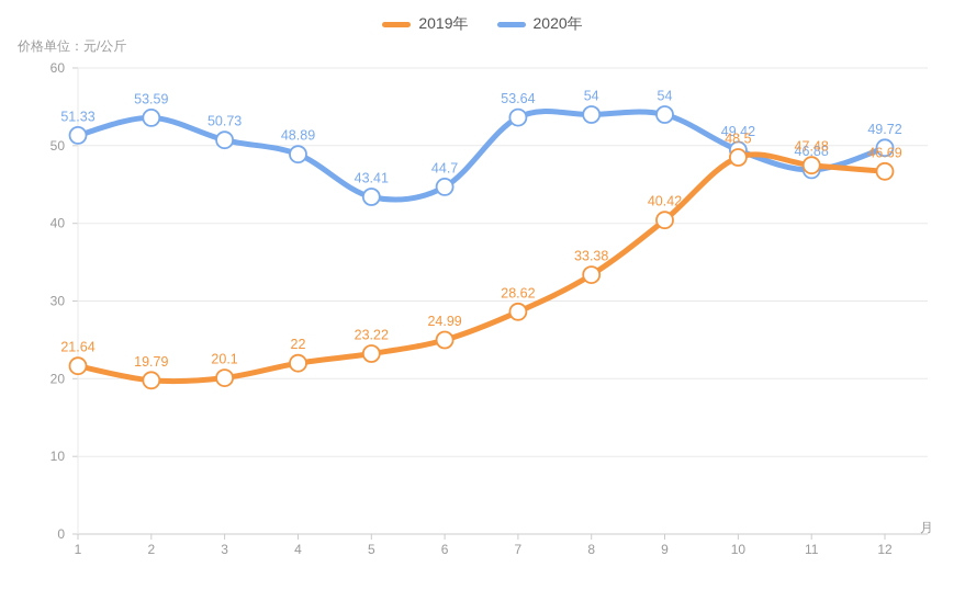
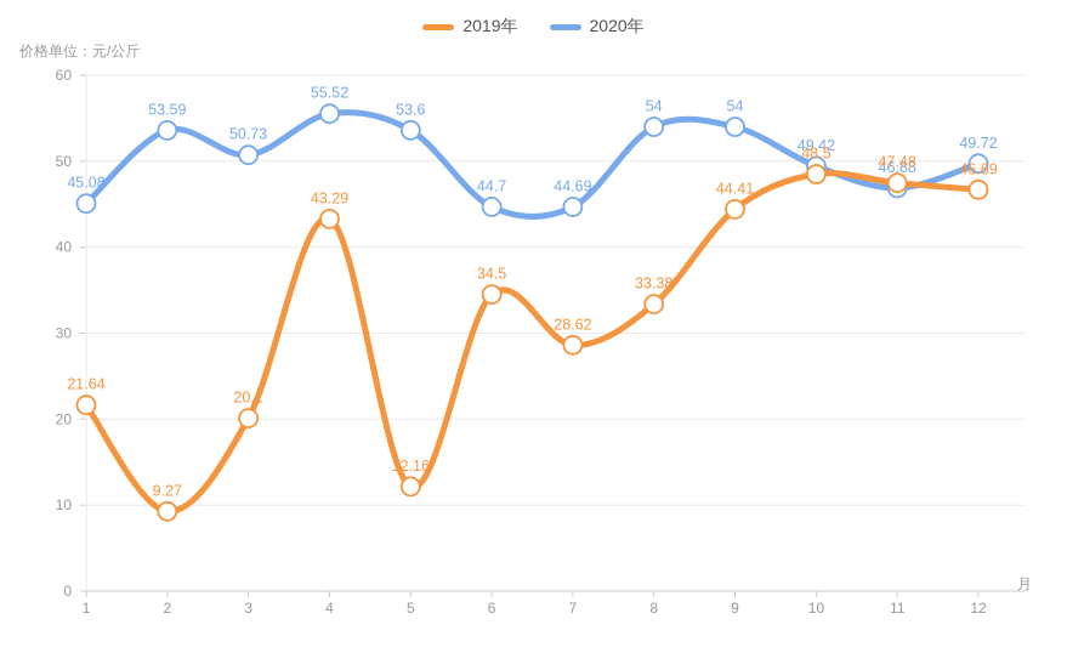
2020年/1: 51.33 -> 45.08
2019年/2: 19.79 -> 9.27
2019年/4: 22 -> 43.29
2020年/4: 48.89 -> 55.52
2019年/5: 23.22 -> 12.16
2020年/5: 43.41 -> 53.6
2019年/6: 24.99 -> 34.5
2020年/7: 53.64 -> 44.69
2019年/9: 40.42 -> 44.41
